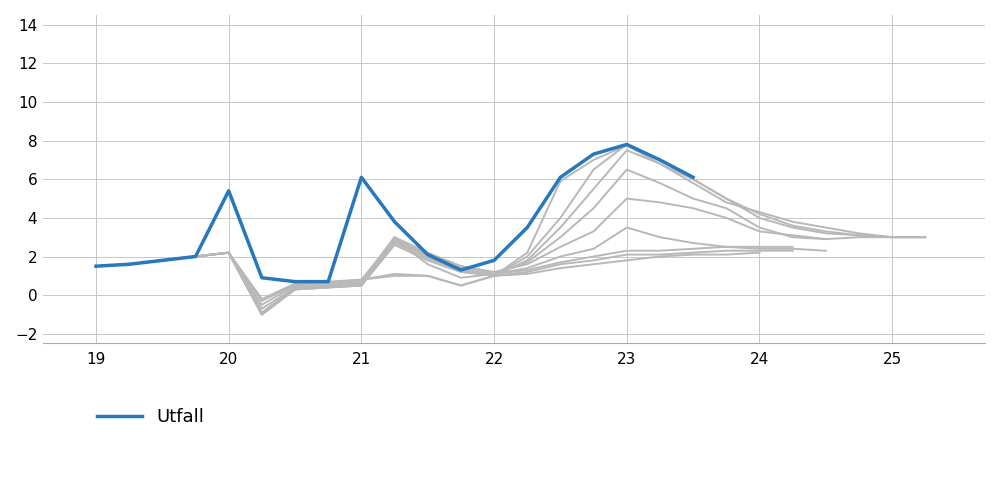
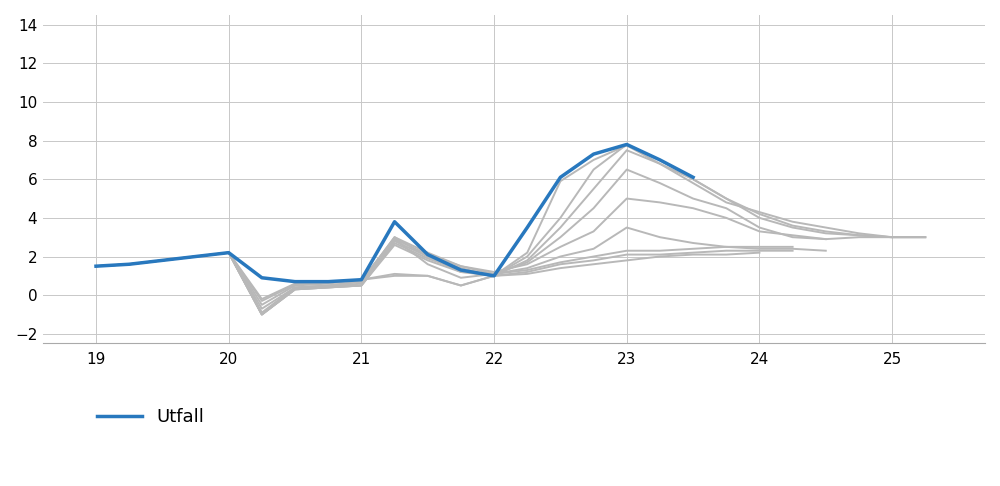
Utfall/20: 5.4 -> 2.2
Utfall/21: 6.1 -> 0.8
Utfall/22: 1.8 -> 1.0
